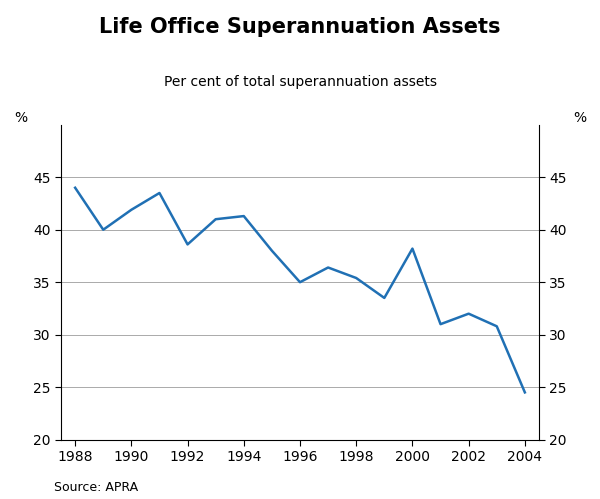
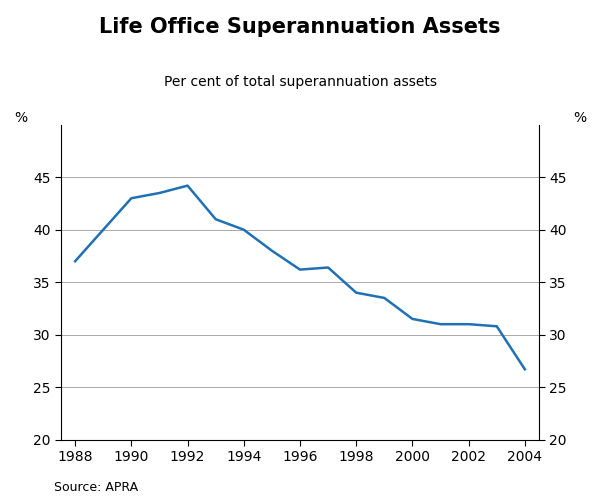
1988: 44.0 -> 37.0
1990: 41.9 -> 43.0
1992: 38.6 -> 44.2
1994: 41.3 -> 40.0
1996: 35.0 -> 36.2
1998: 35.4 -> 34.0
2000: 38.2 -> 31.5
2002: 32.0 -> 31.0
2004: 24.5 -> 26.7
